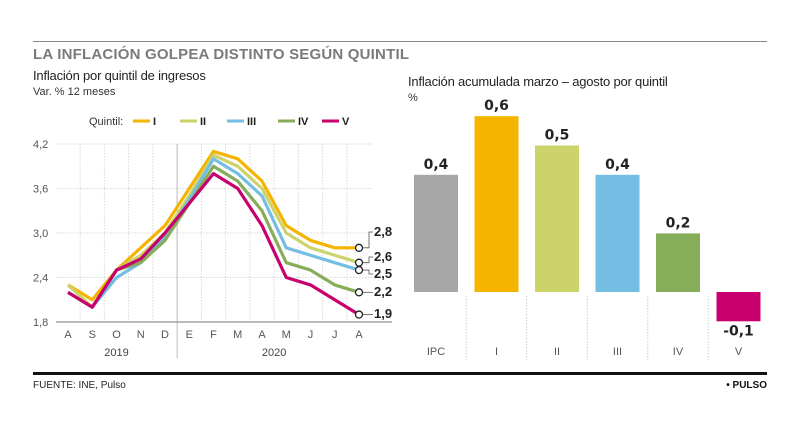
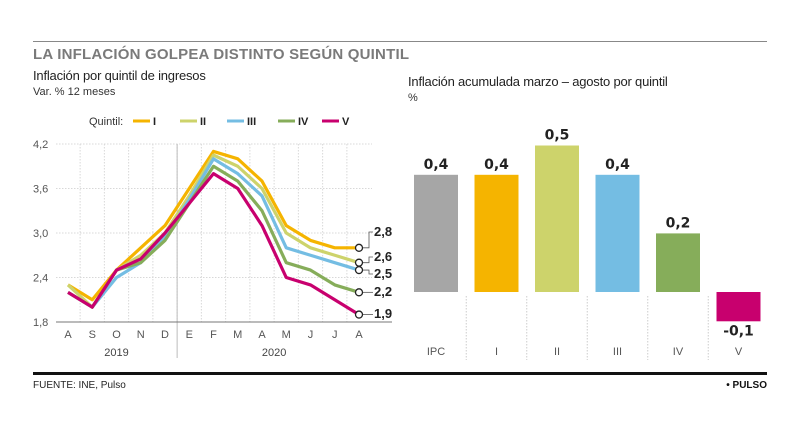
Inflación acumulada marzo – agosto por quintil/I: 0,6 -> 0,4
